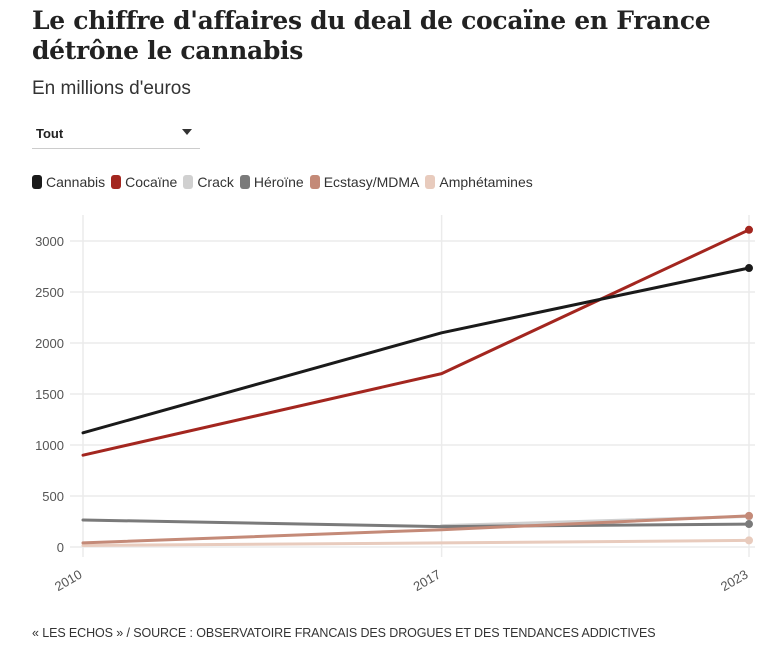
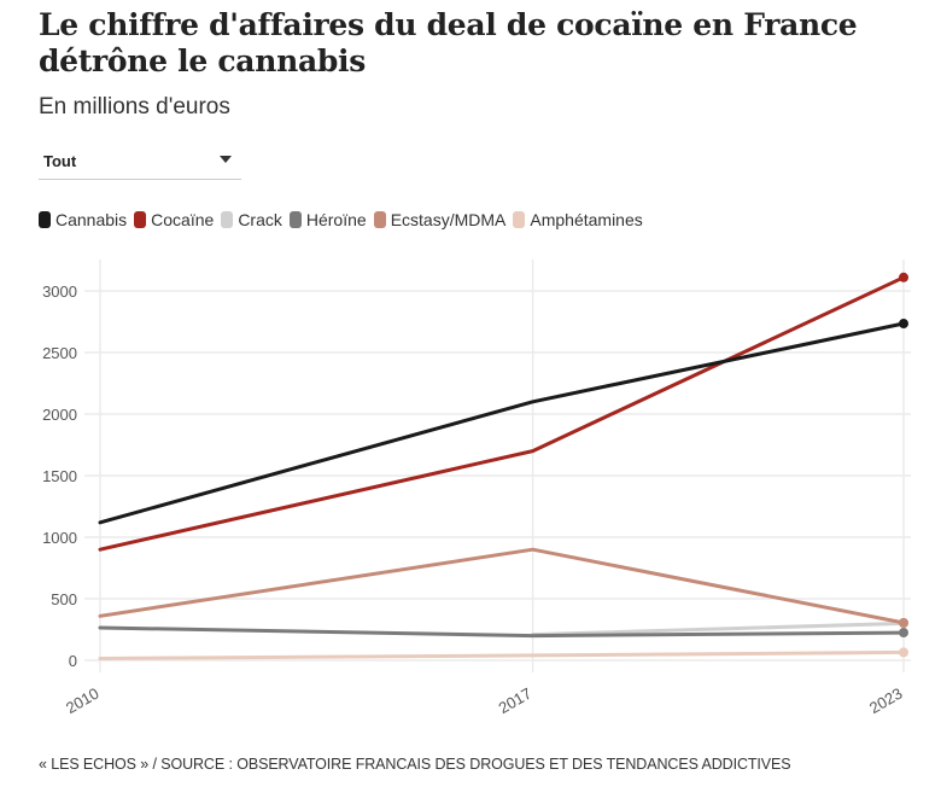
Ecstasy/MDMA/2010: 40 -> 360
Ecstasy/MDMA/2017: 170 -> 900
